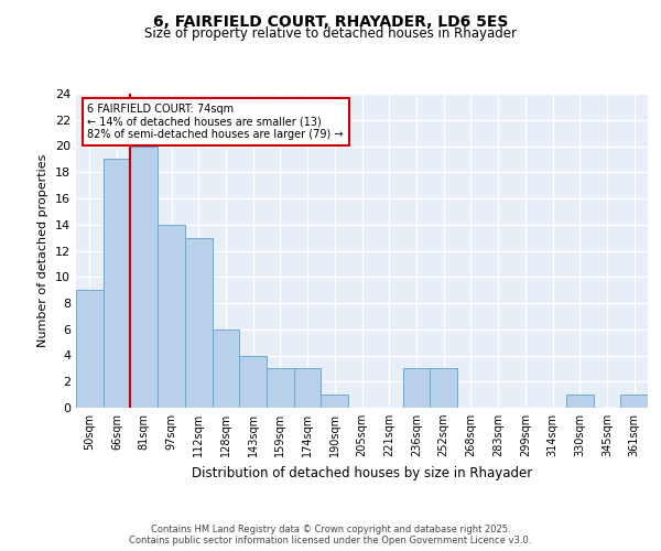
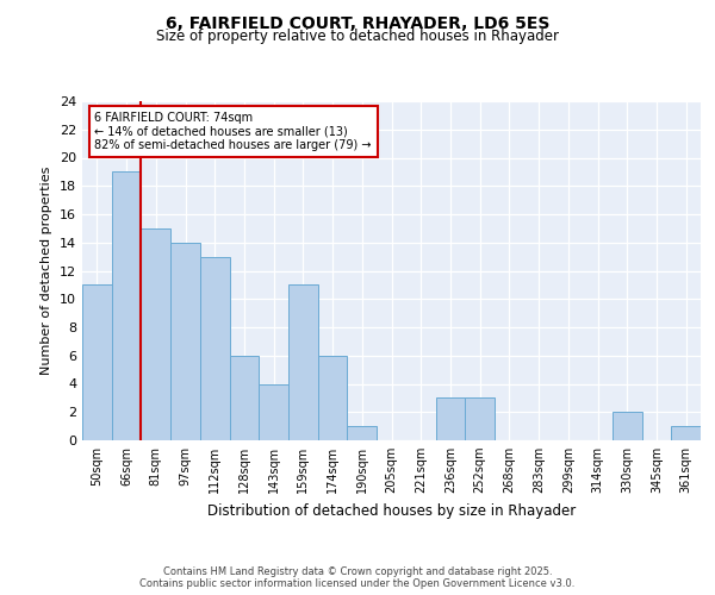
50sqm: 9 -> 11
81sqm: 20 -> 15
159sqm: 3 -> 11
174sqm: 3 -> 6
330sqm: 1 -> 2
